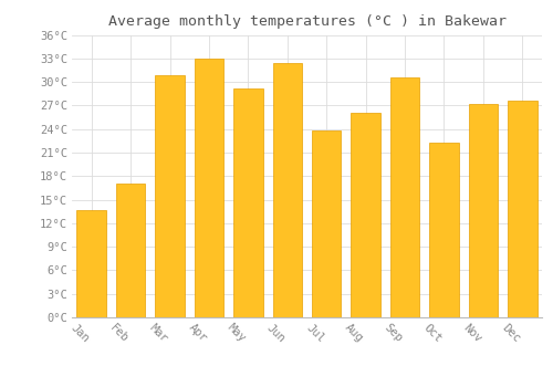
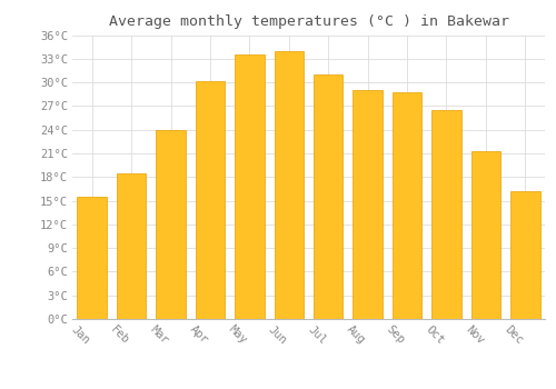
Jan: 13.6°C -> 15.5°C
Feb: 17.0°C -> 18.5°C
Mar: 30.8°C -> 24.0°C
Apr: 33.0°C -> 30.2°C
May: 29.2°C -> 33.5°C
Jun: 32.4°C -> 34.0°C
Jul: 23.8°C -> 31.0°C
Aug: 26.0°C -> 29.0°C
Sep: 30.6°C -> 28.8°C
Oct: 22.2°C -> 26.5°C
Nov: 27.2°C -> 21.3°C
Dec: 27.6°C -> 16.2°C
